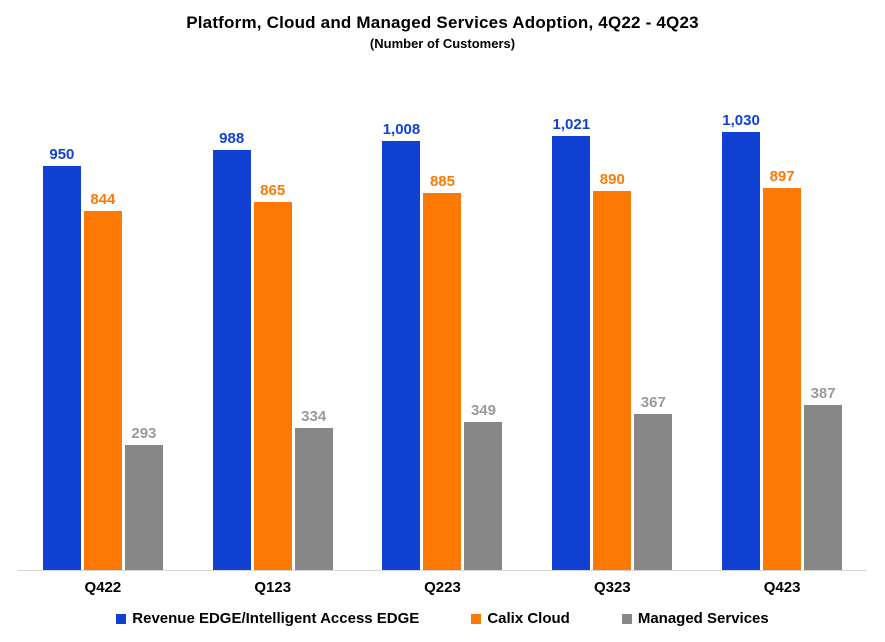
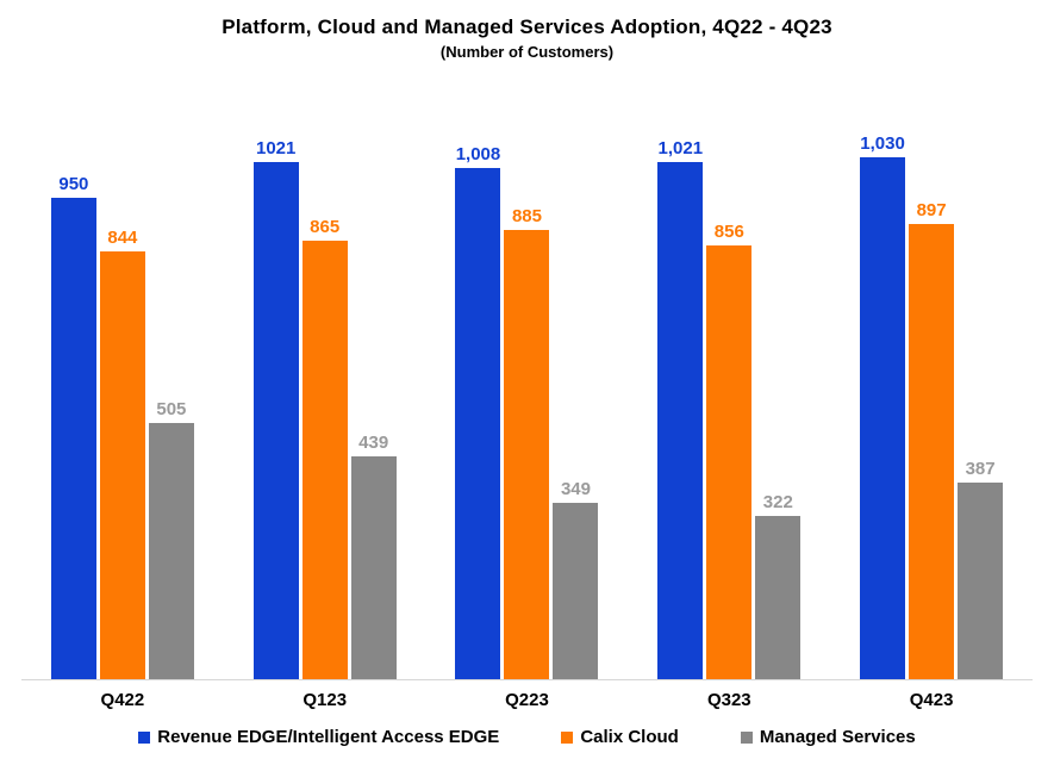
Managed Services/Q422: 293 -> 505
Revenue EDGE/Intelligent Access EDGE/Q123: 988 -> 1021
Managed Services/Q123: 334 -> 439
Calix Cloud/Q323: 890 -> 856
Managed Services/Q323: 367 -> 322
